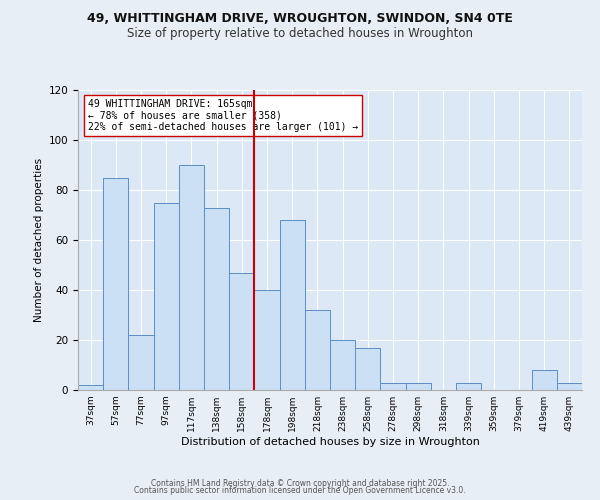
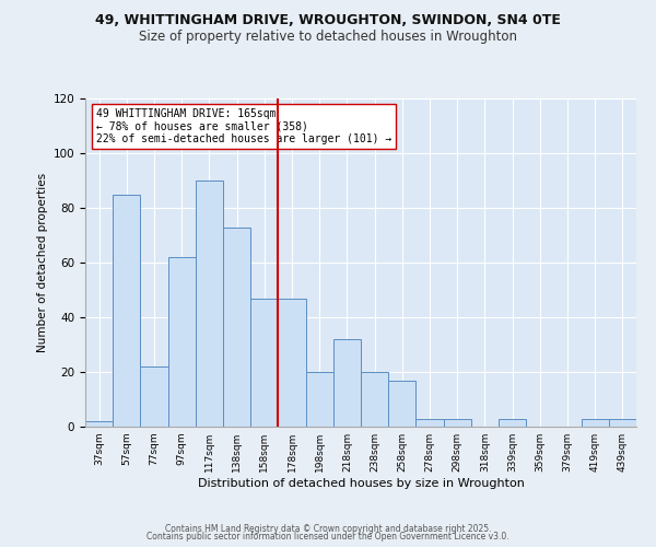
97sqm: 75 -> 62
178sqm: 40 -> 47
198sqm: 68 -> 20
419sqm: 8 -> 3
